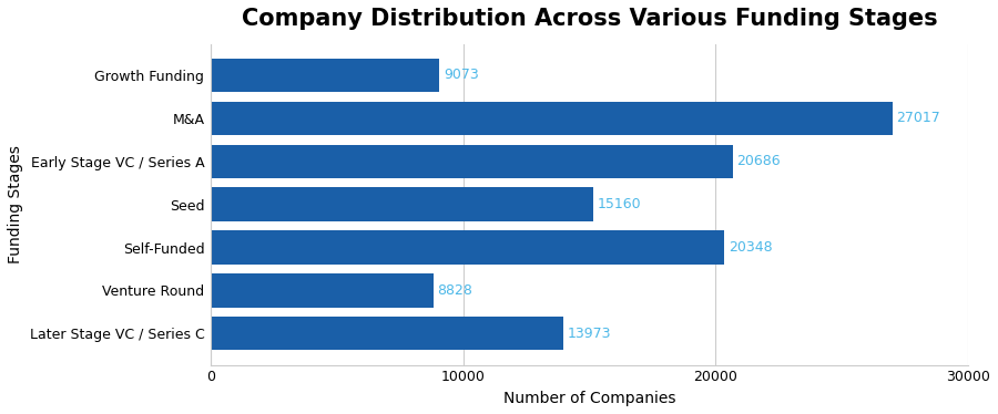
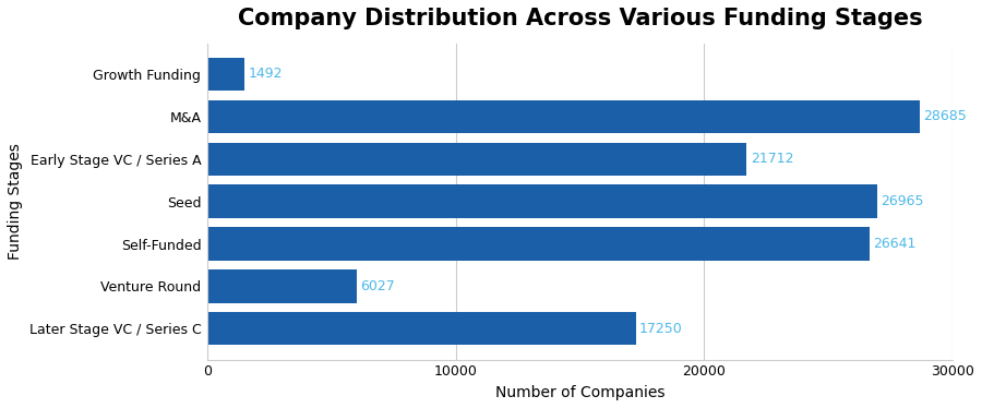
Growth Funding: 9073 -> 1492
M&A: 27017 -> 28685
Early Stage VC / Series A: 20686 -> 21712
Seed: 15160 -> 26965
Self-Funded: 20348 -> 26641
Venture Round: 8828 -> 6027
Later Stage VC / Series C: 13973 -> 17250
